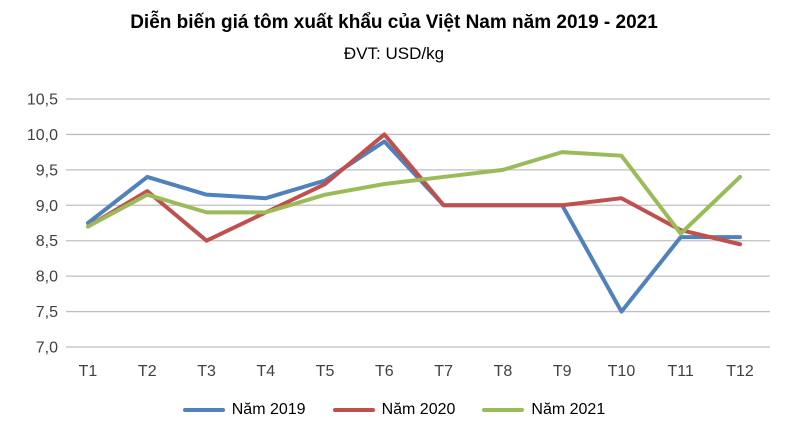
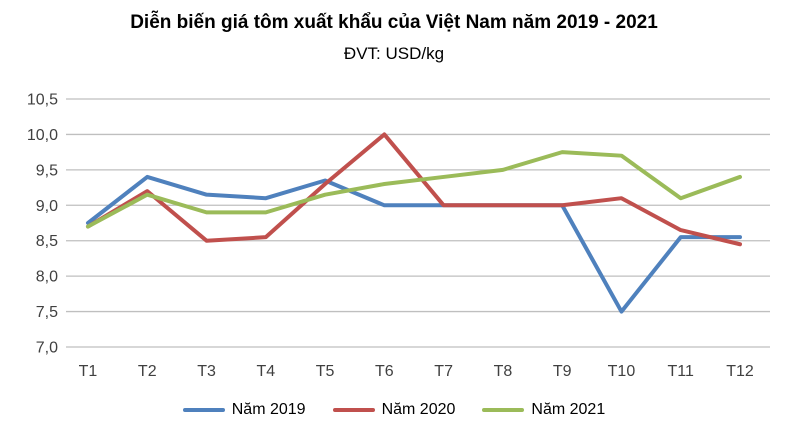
Năm 2020/T4: 8,9 -> 8,6
Năm 2019/T6: 9,9 -> 9,0
Năm 2021/T11: 8,6 -> 9,1
